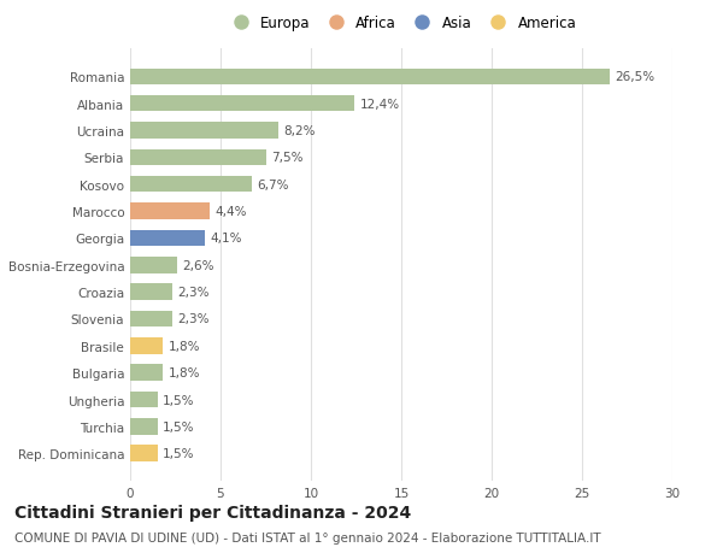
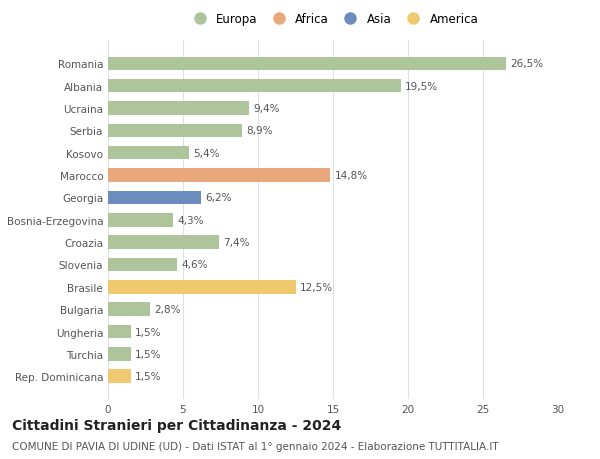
Albania: 12,4% -> 19,5%
Ucraina: 8,2% -> 9,4%
Serbia: 7,5% -> 8,9%
Kosovo: 6,7% -> 5,4%
Marocco: 4,4% -> 14,8%
Georgia: 4,1% -> 6,2%
Bosnia-Erzegovina: 2,6% -> 4,3%
Croazia: 2,3% -> 7,4%
Slovenia: 2,3% -> 4,6%
Brasile: 1,8% -> 12,5%
Bulgaria: 1,8% -> 2,8%
